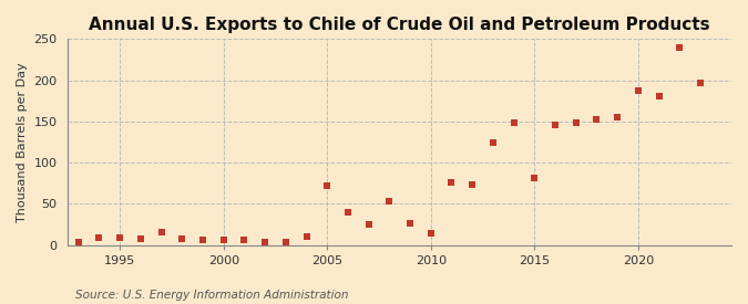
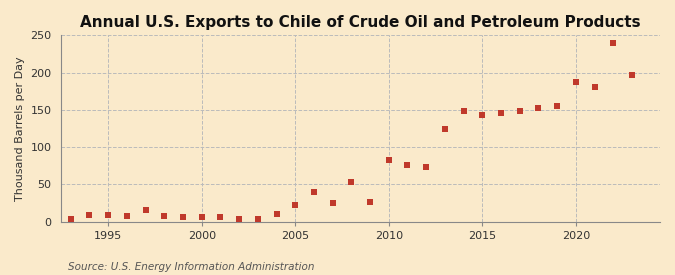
2005: 72 -> 22
2010: 14 -> 83
2015: 82 -> 143
